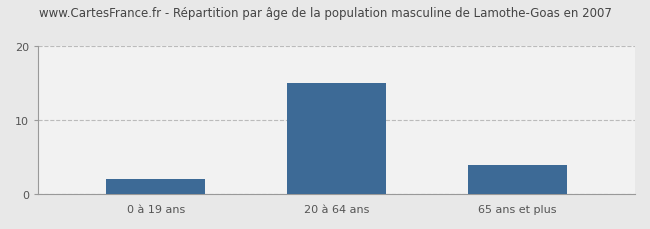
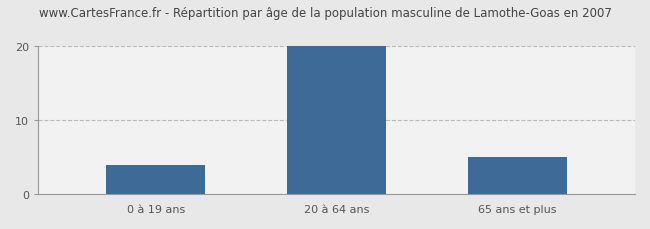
0 à 19 ans: 2 -> 4
20 à 64 ans: 15 -> 20
65 ans et plus: 4 -> 5
